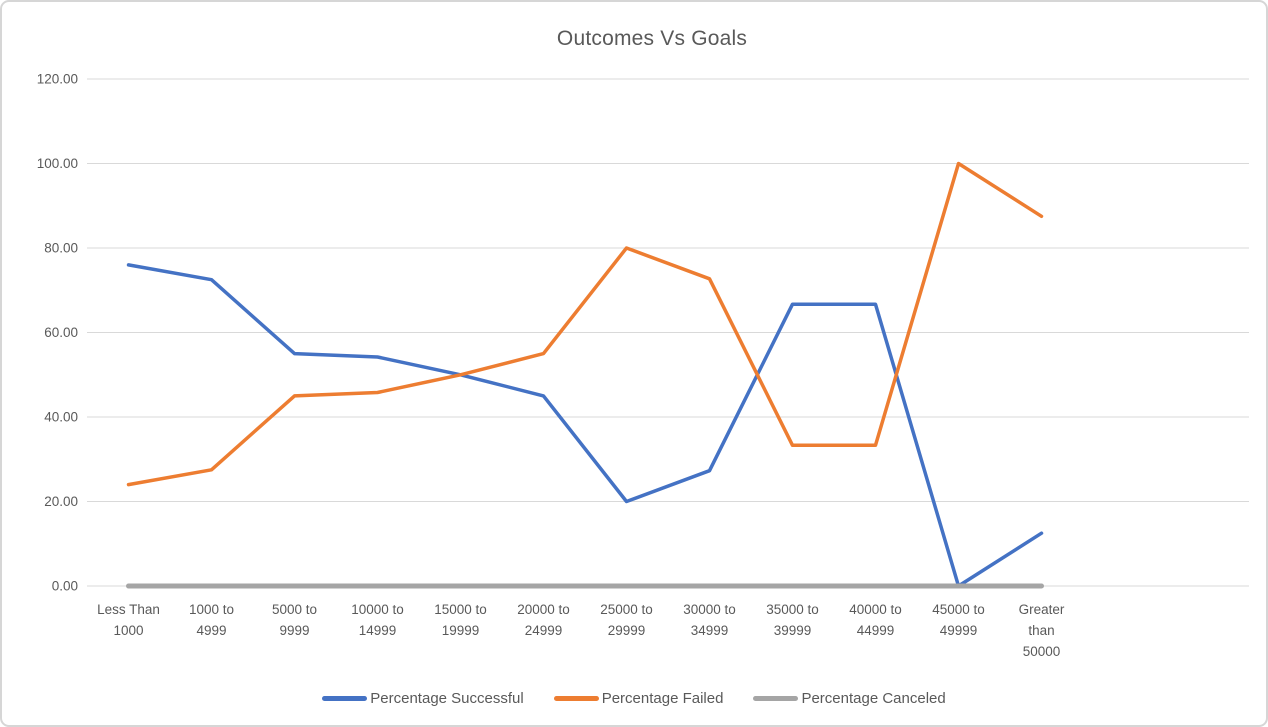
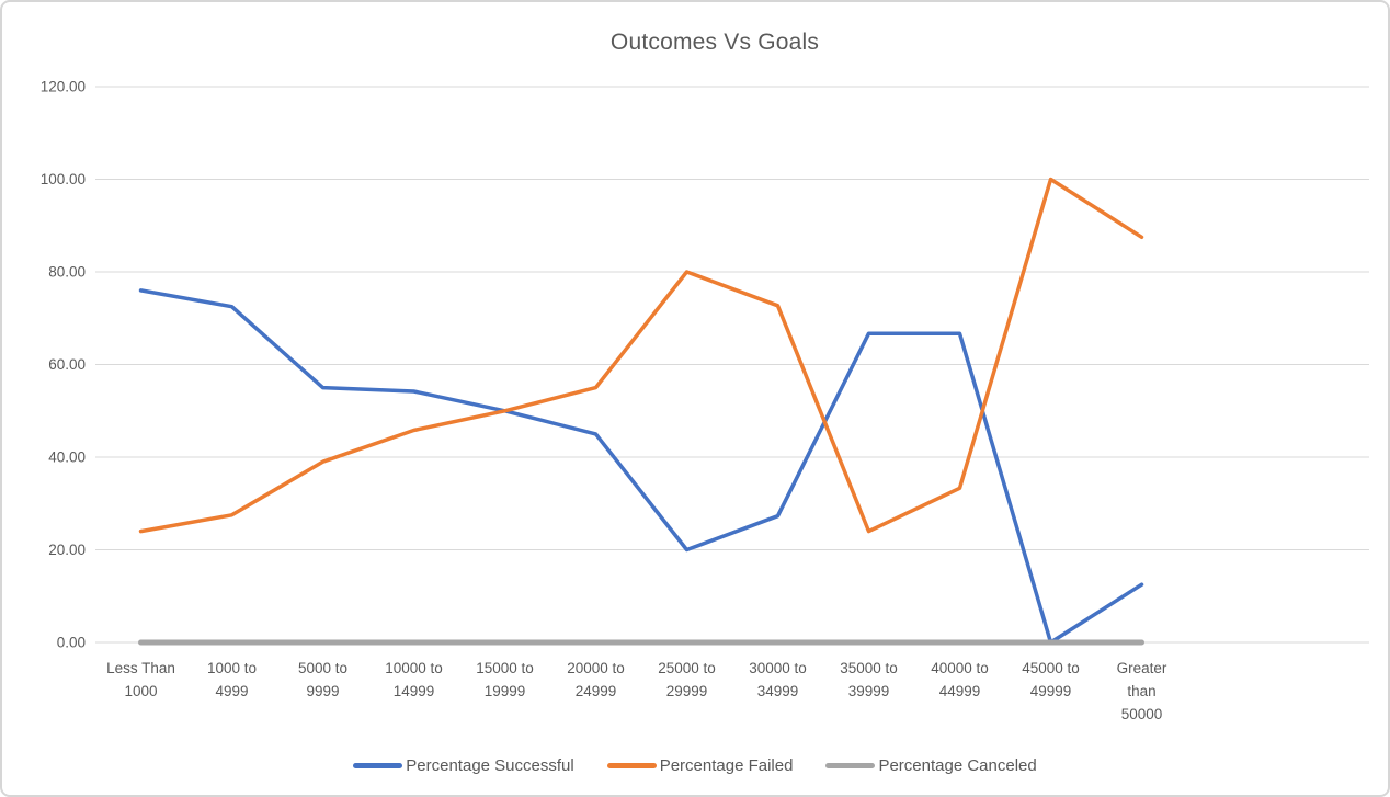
Percentage Failed/5000 to 9999: 45 -> 39
Percentage Failed/35000 to 39999: 33 -> 24
